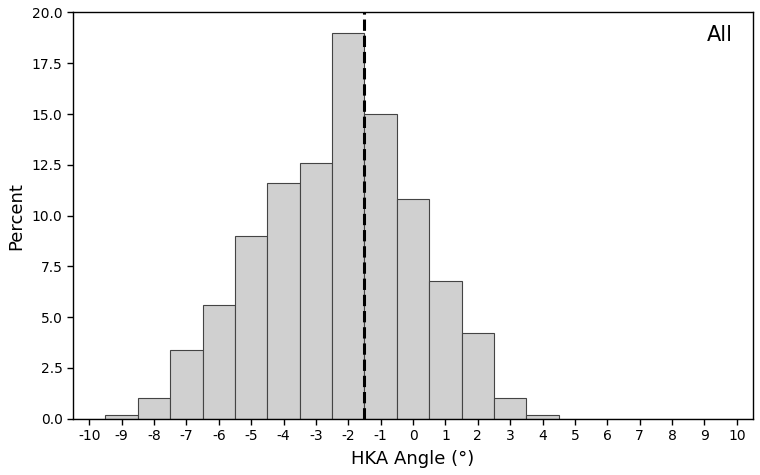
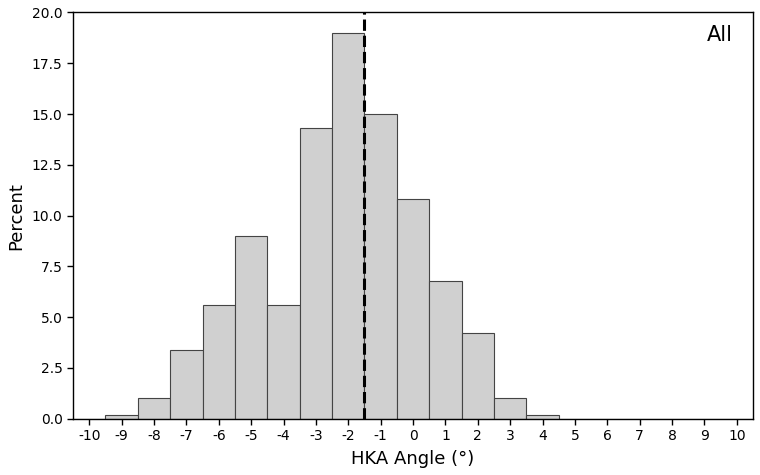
-4: 11.6 -> 5.6
-3: 12.6 -> 14.3
